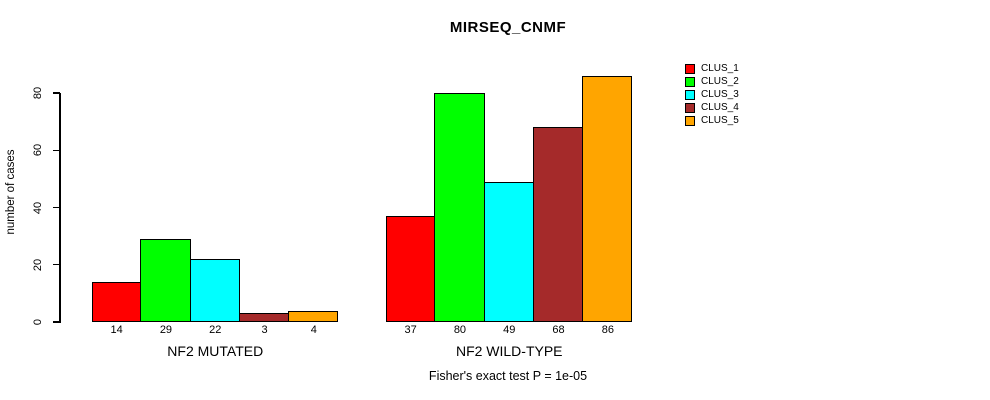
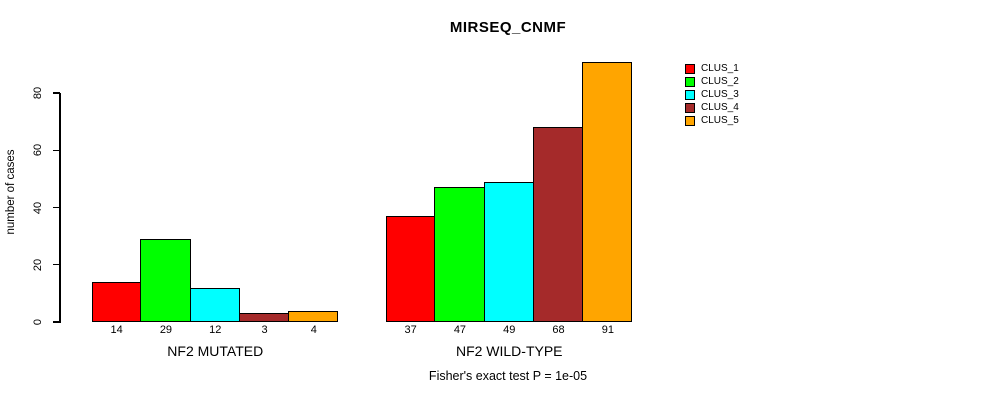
CLUS_3/NF2 MUTATED: 22 -> 12
CLUS_2/NF2 WILD-TYPE: 80 -> 47
CLUS_5/NF2 WILD-TYPE: 86 -> 91
